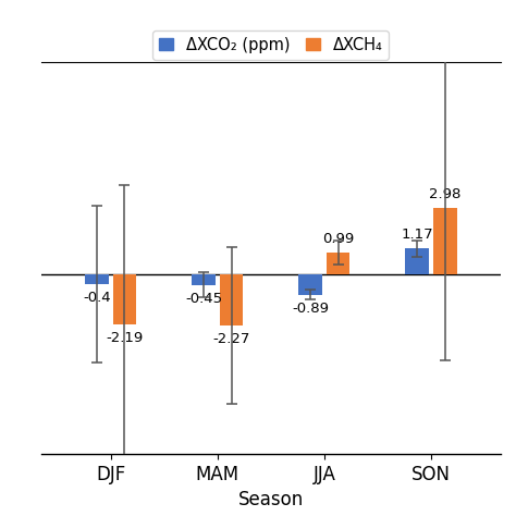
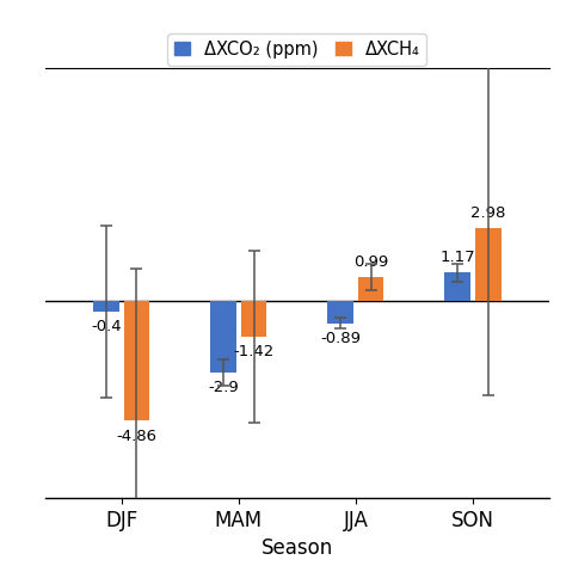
ΔXCH₄/DJF: -2.19 -> -4.86
ΔXCO₂ (ppm)/MAM: -0.45 -> -2.9
ΔXCH₄/MAM: -2.27 -> -1.42
